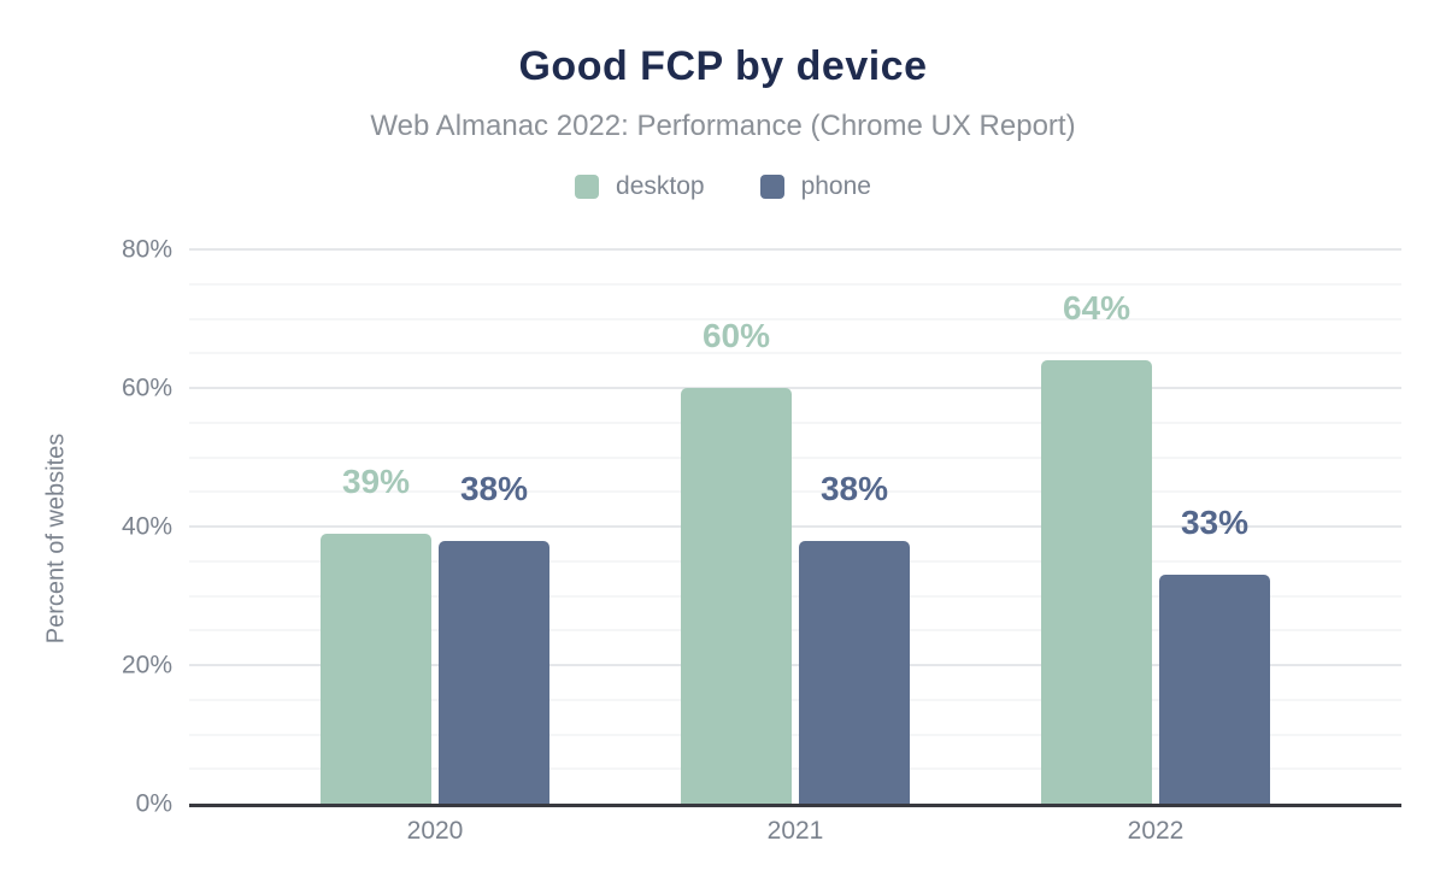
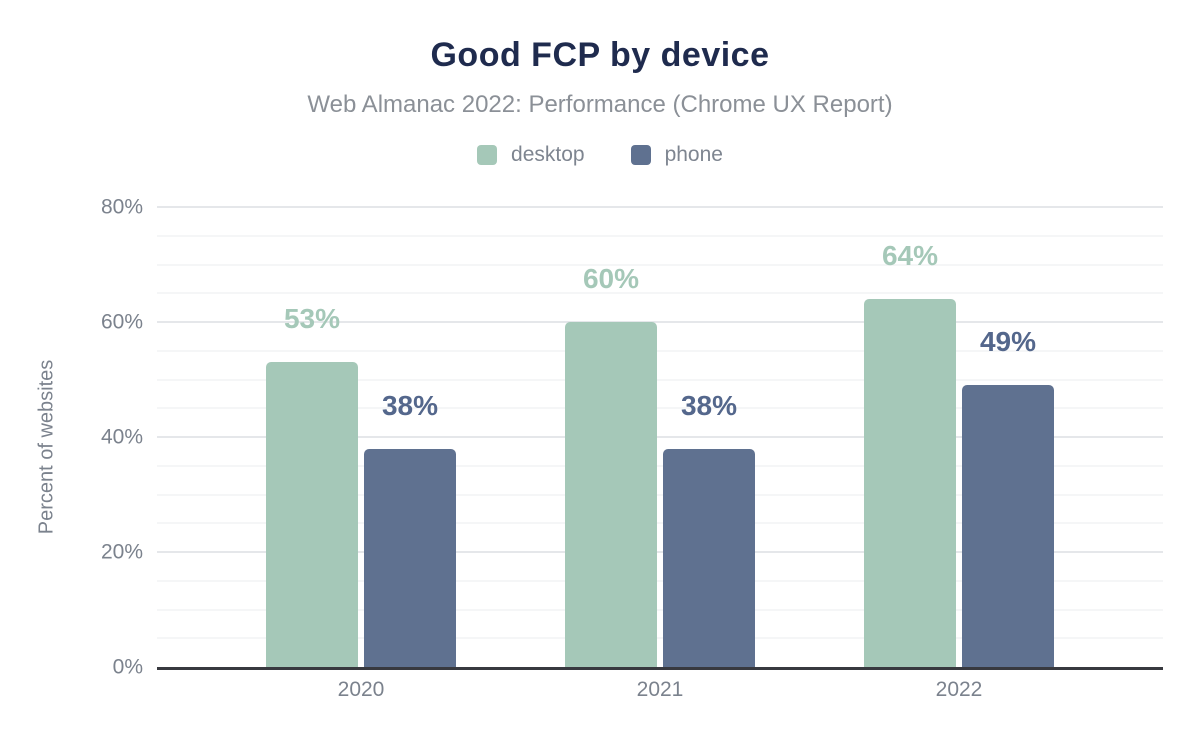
desktop/2020: 39% -> 53%
phone/2022: 33% -> 49%
